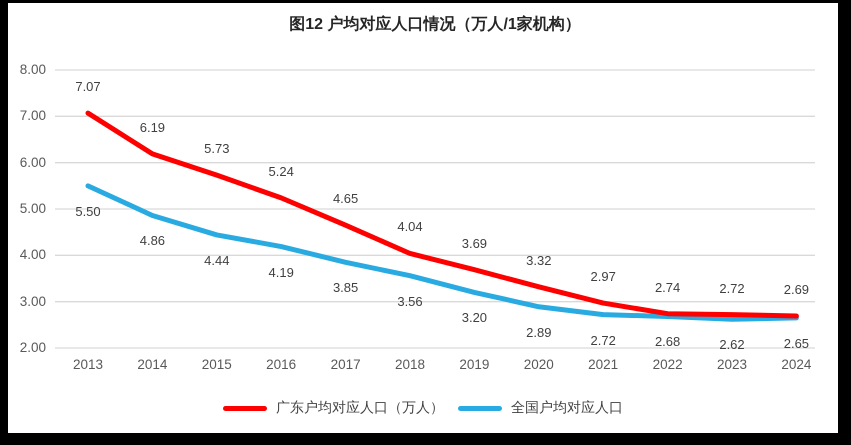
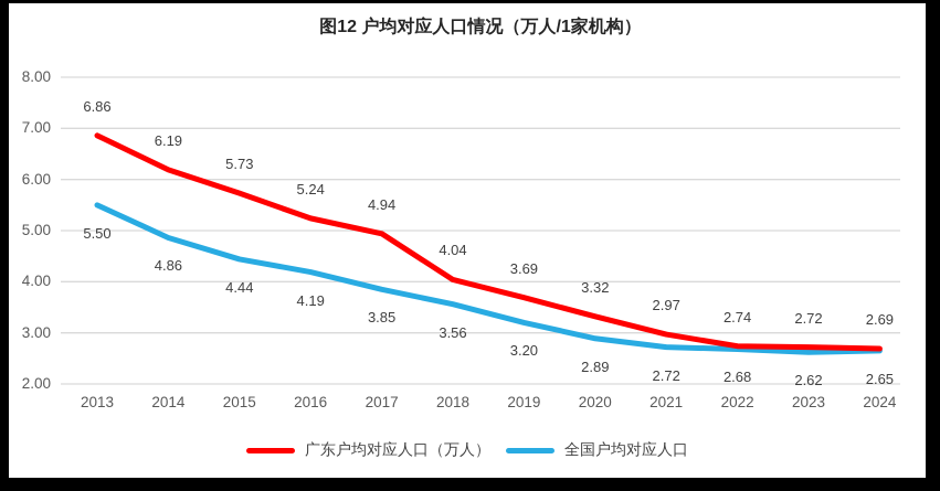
广东户均对应人口（万人）/2013: 7.07 -> 6.86
广东户均对应人口（万人）/2017: 4.65 -> 4.94
